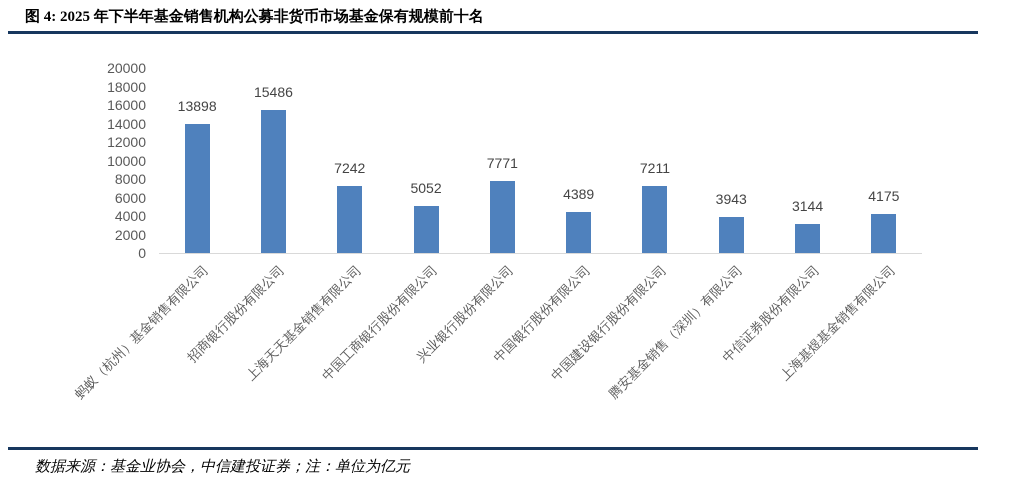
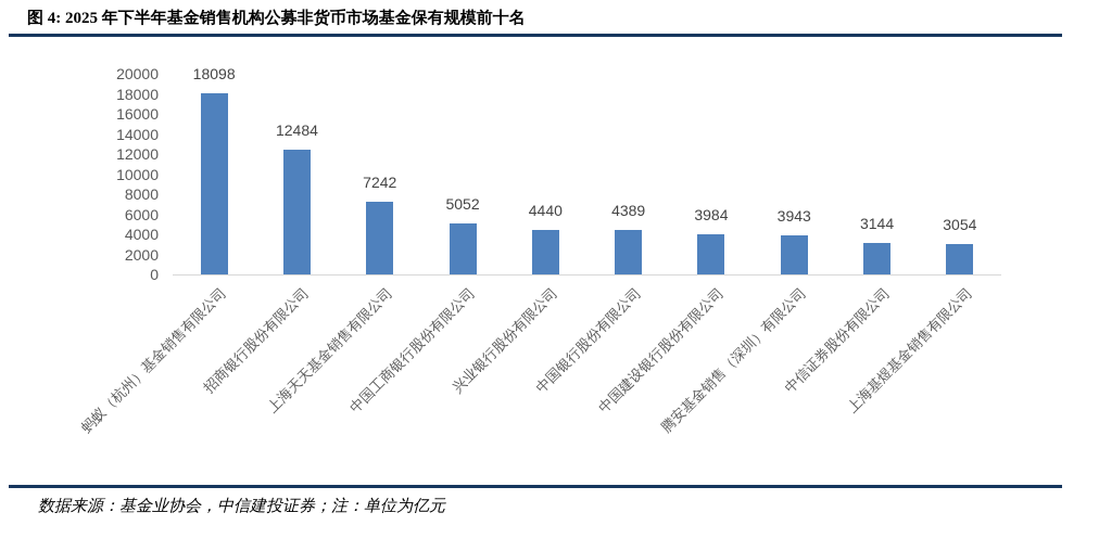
蚂蚁（杭州）基金销售有限公司: 13898 -> 18098
招商银行股份有限公司: 15486 -> 12484
兴业银行股份有限公司: 7771 -> 4440
中国建设银行股份有限公司: 7211 -> 3984
上海基煜基金销售有限公司: 4175 -> 3054
